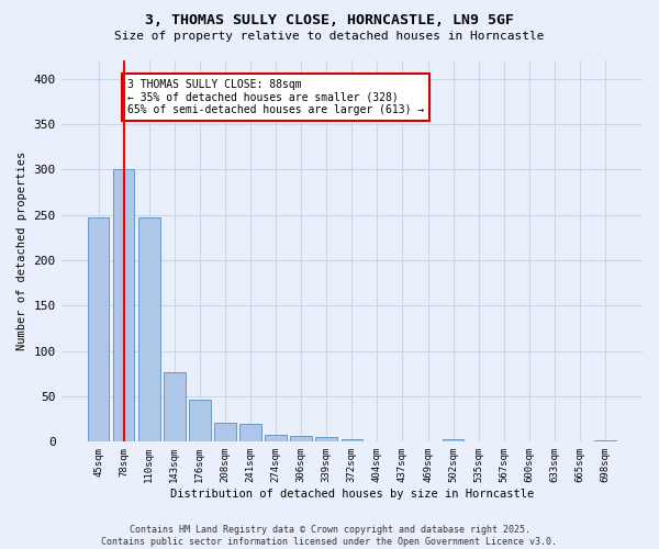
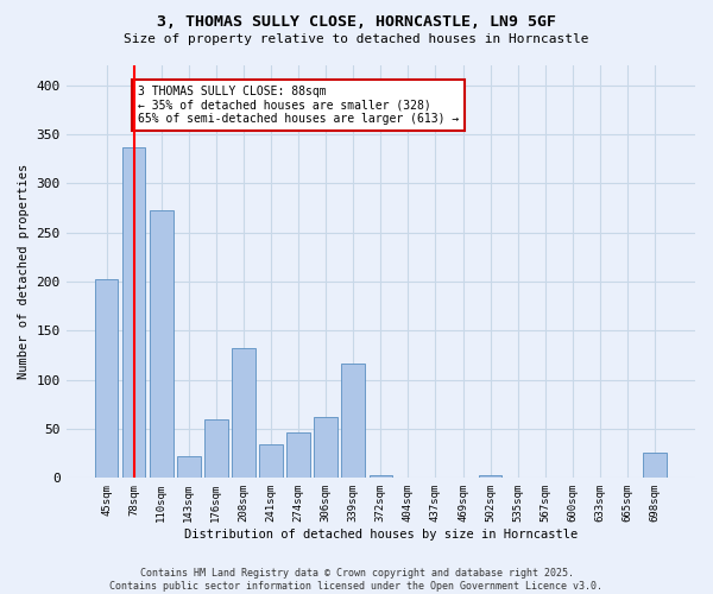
45sqm: 247 -> 202
78sqm: 300 -> 336
110sqm: 247 -> 272
143sqm: 77 -> 22
176sqm: 46 -> 60
208sqm: 21 -> 132
241sqm: 20 -> 34
274sqm: 8 -> 46
306sqm: 7 -> 62
339sqm: 5 -> 116
698sqm: 2 -> 26
